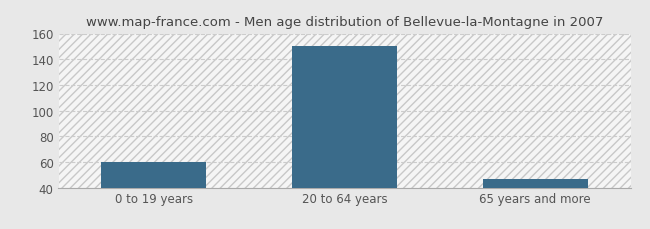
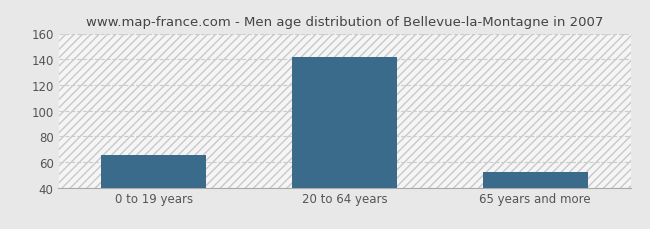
0 to 19 years: 60 -> 65
20 to 64 years: 150 -> 142
65 years and more: 47 -> 52
